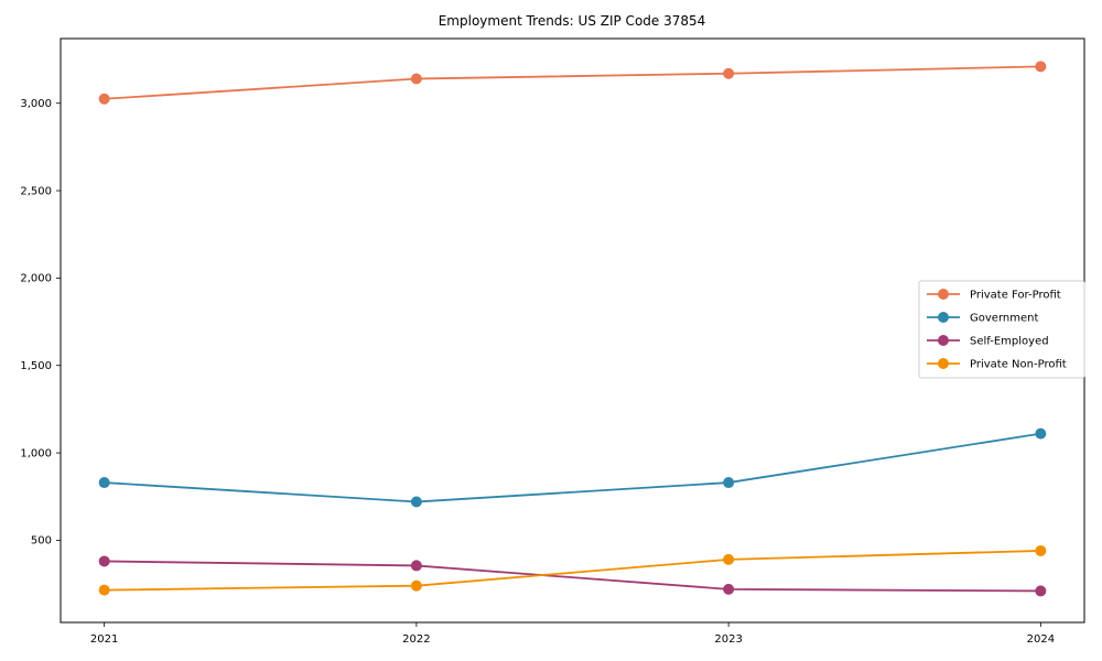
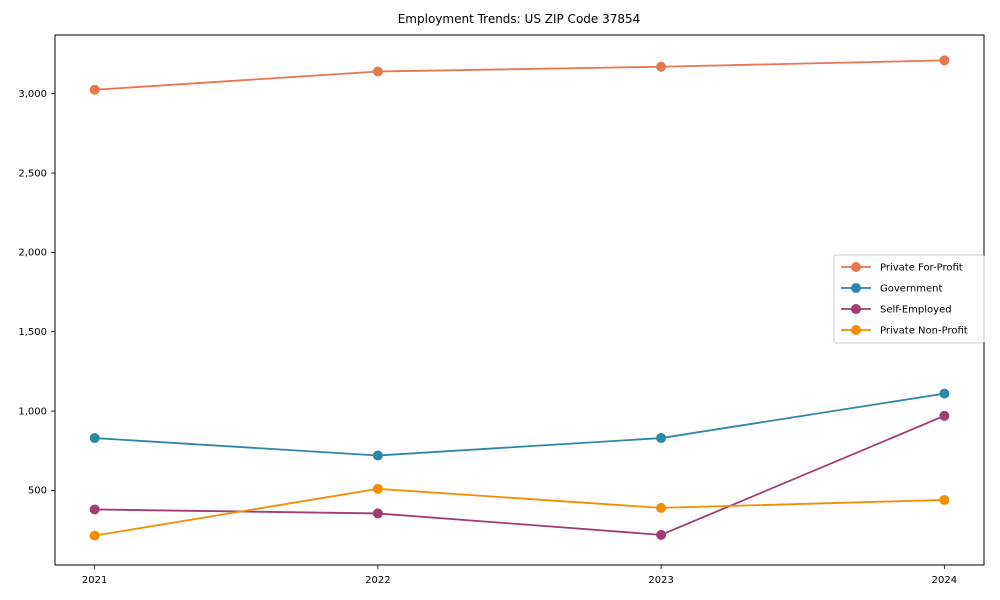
Private Non-Profit/2022: 240 -> 510
Self-Employed/2024: 210 -> 970
